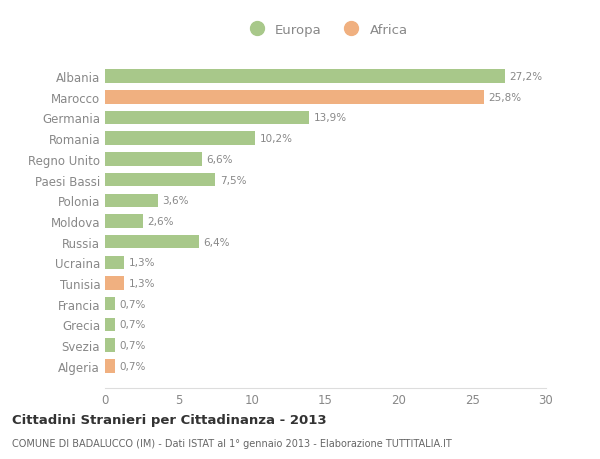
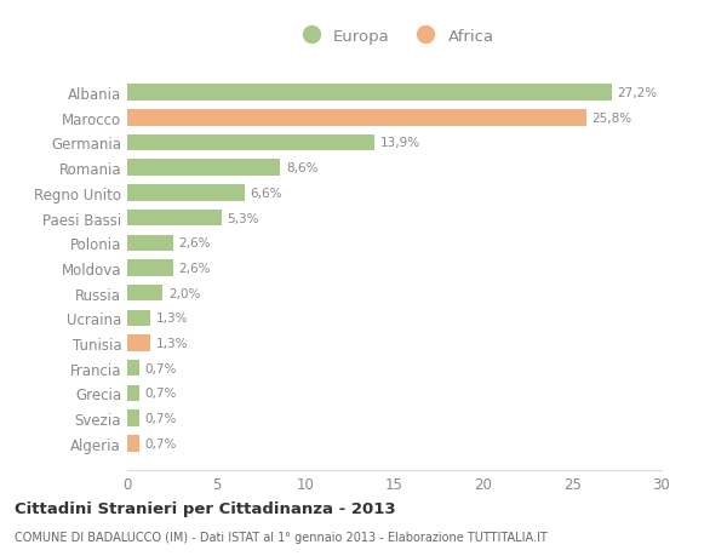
Romania: 10,2% -> 8,6%
Paesi Bassi: 7,5% -> 5,3%
Polonia: 3,6% -> 2,6%
Russia: 6,4% -> 2,0%
